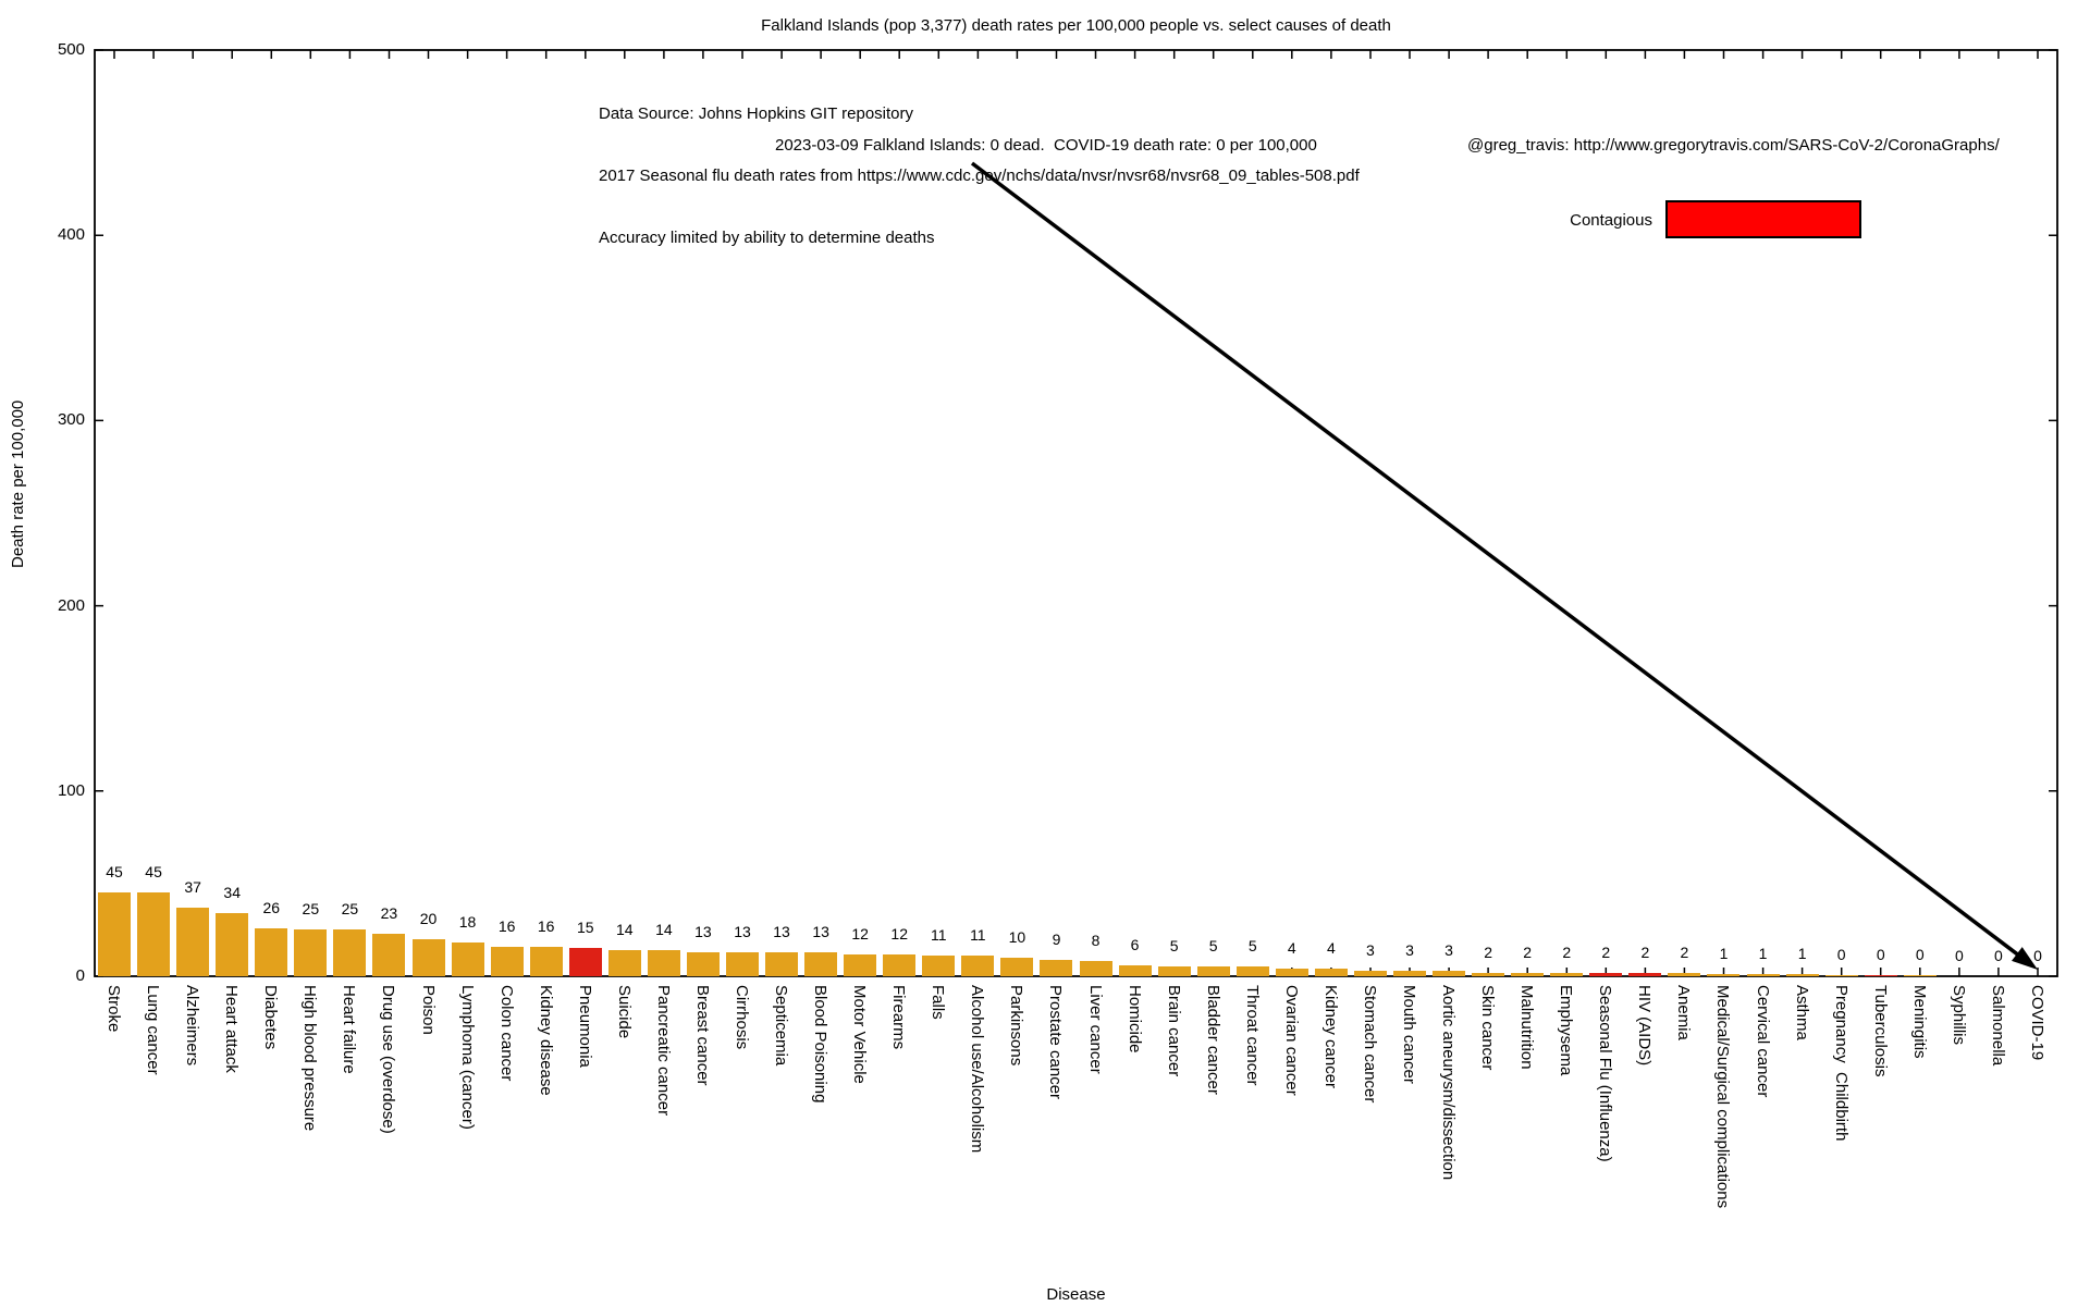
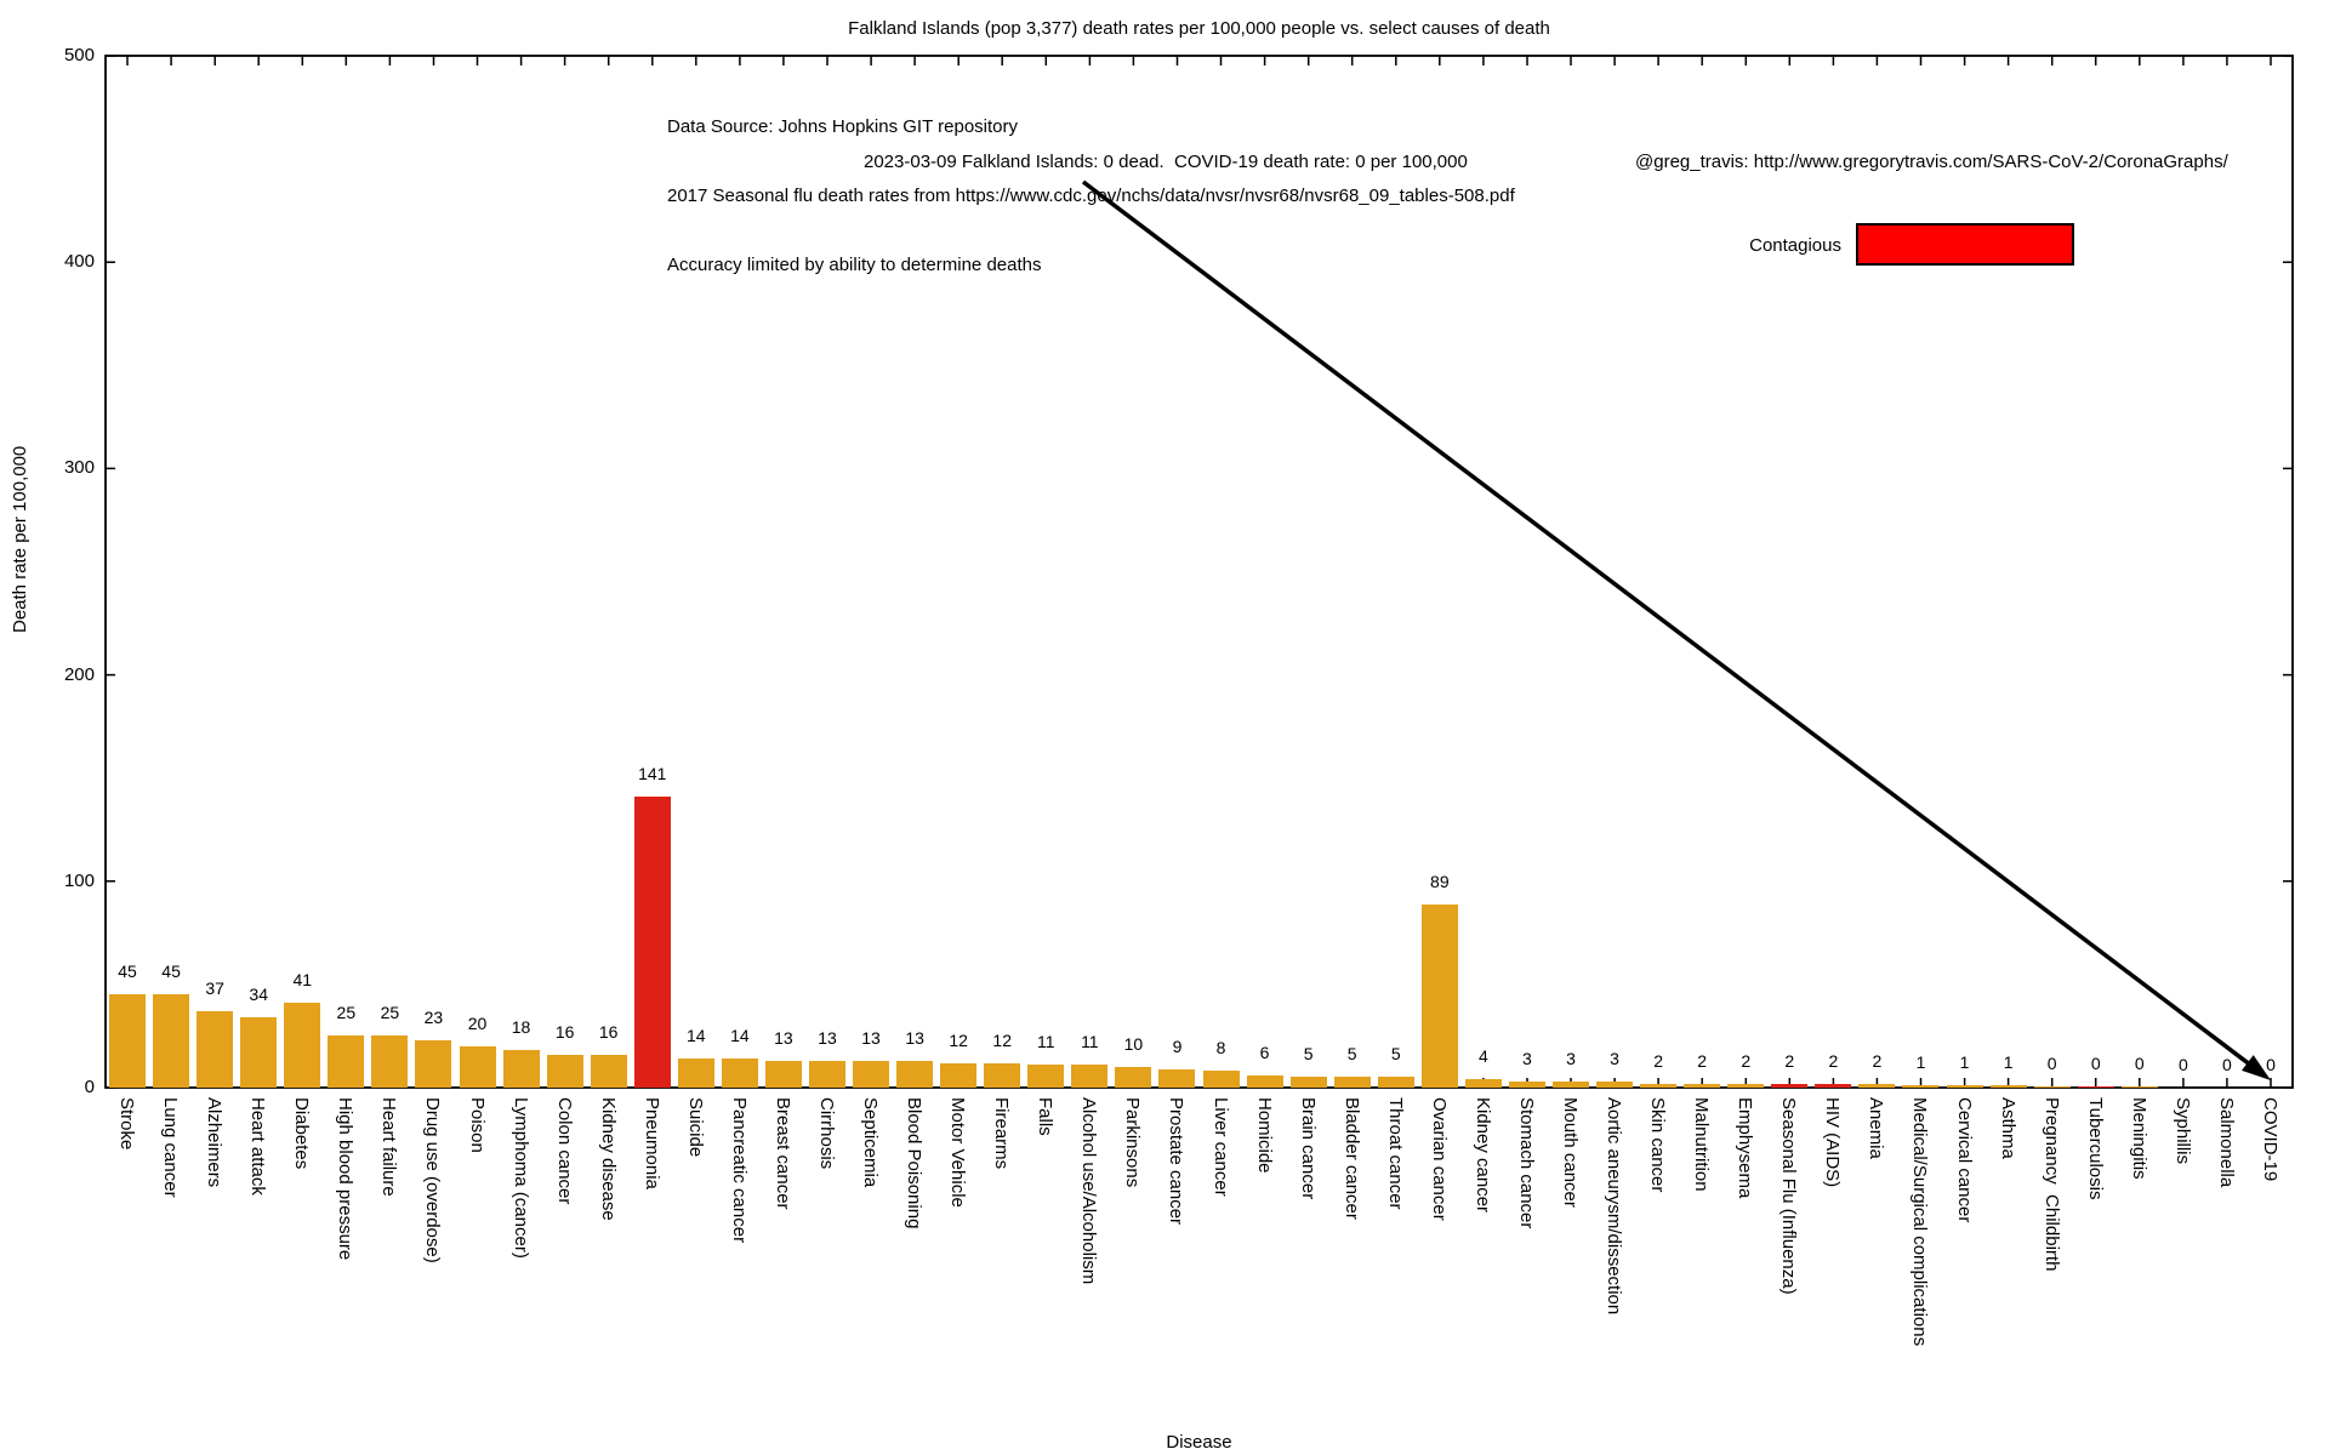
Diabetes: 26 -> 41
Pneumonia: 15 -> 141
Ovarian cancer: 4 -> 89
